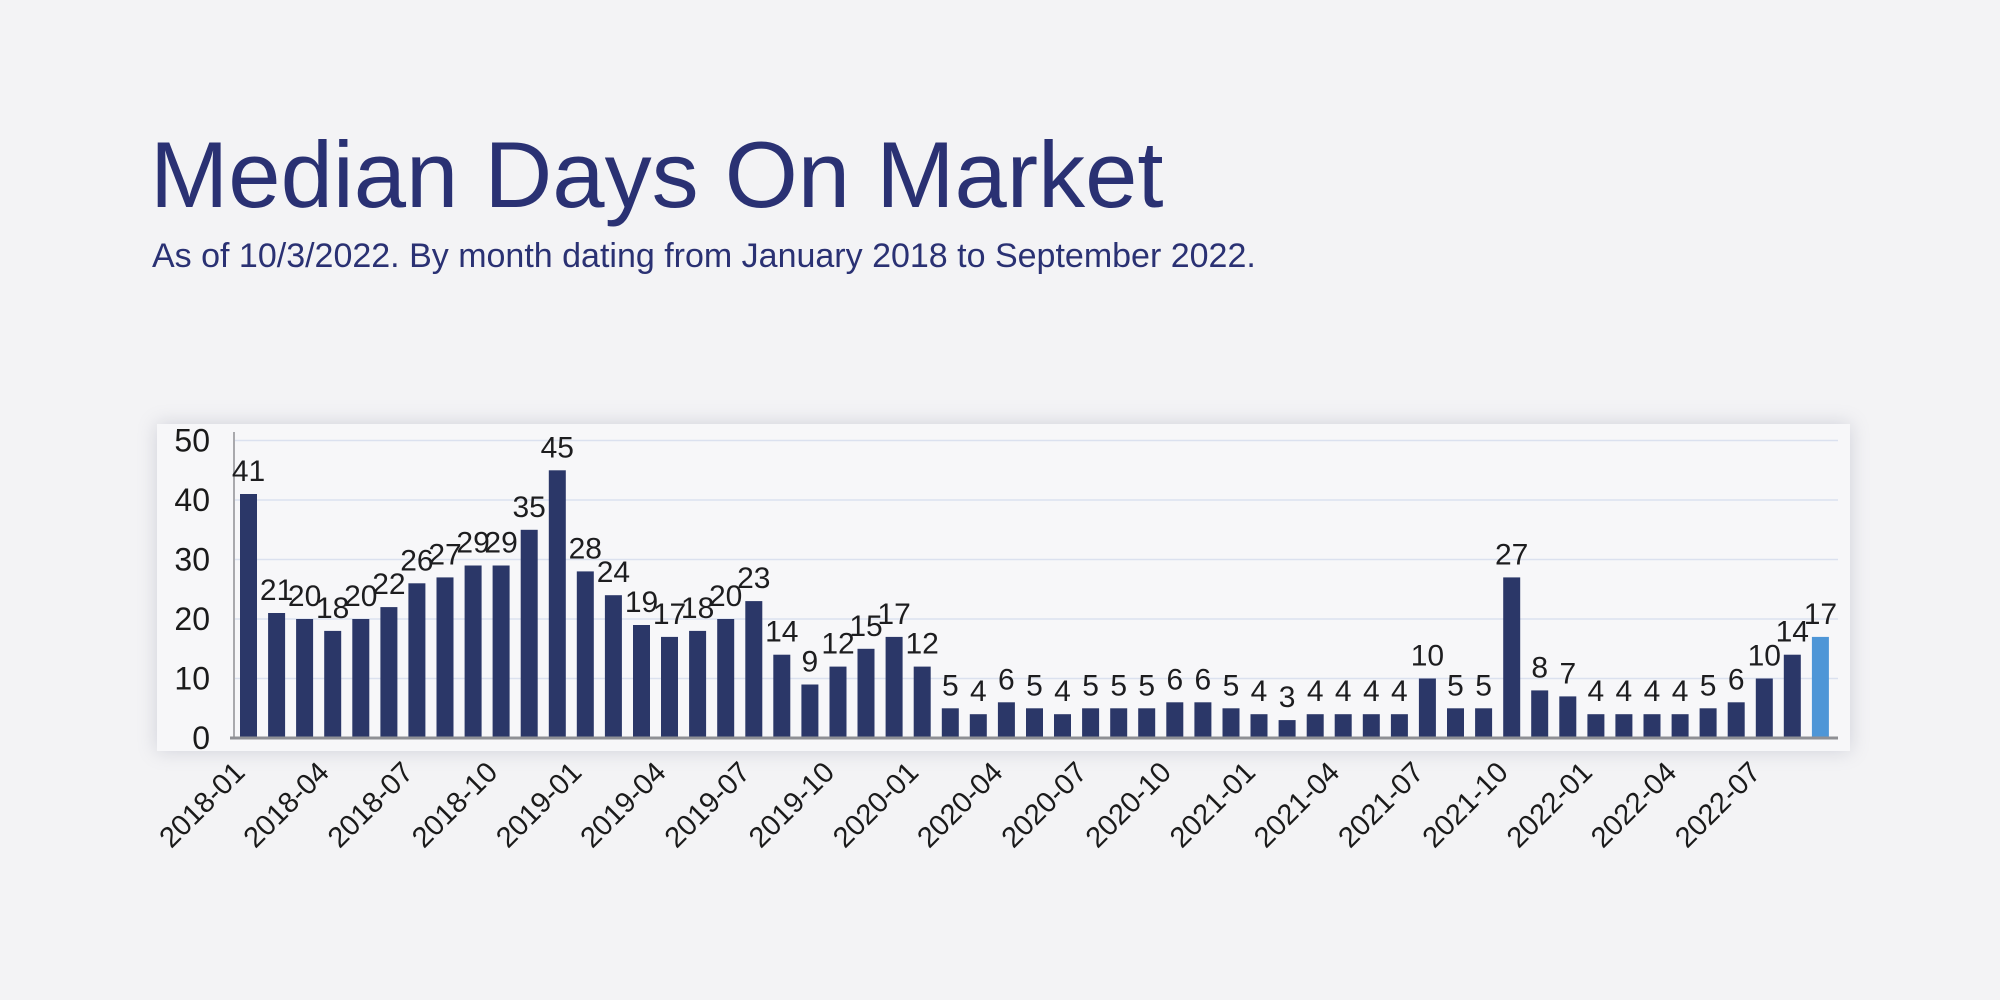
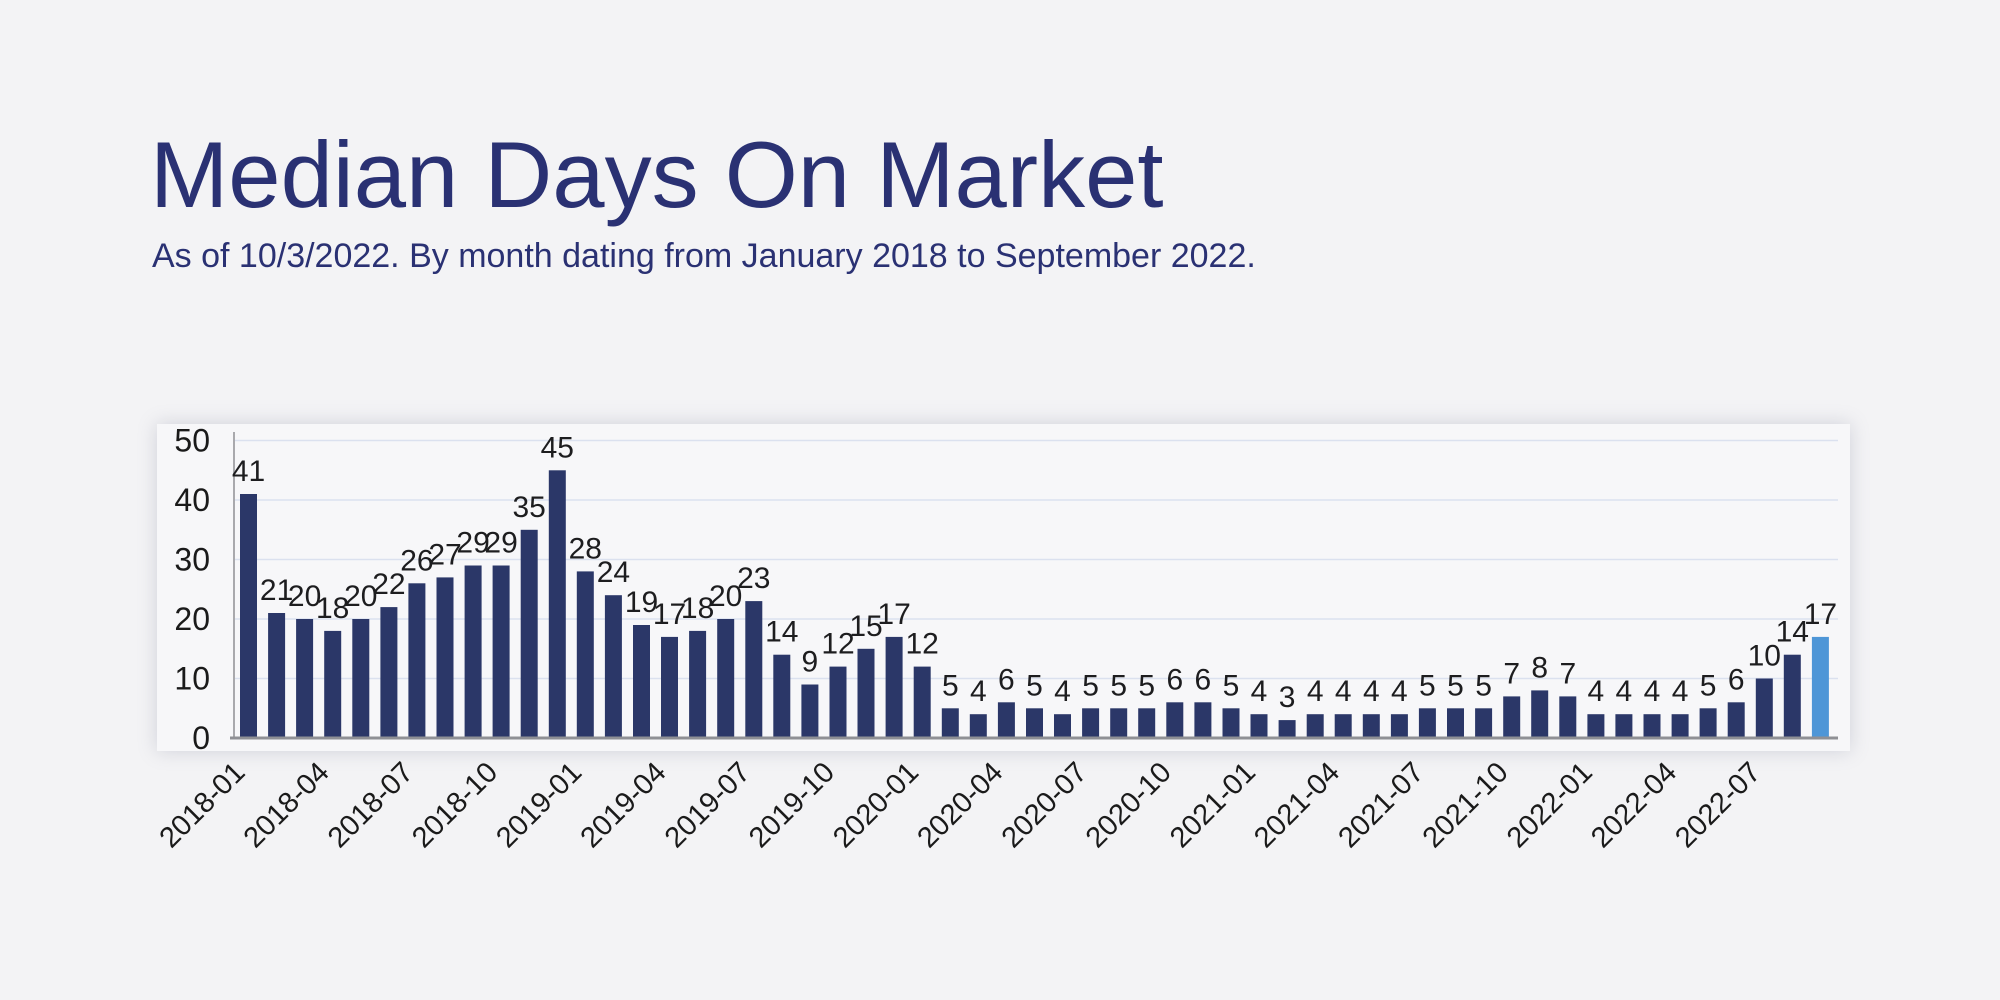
2021-07: 10 -> 5
2021-10: 27 -> 7
